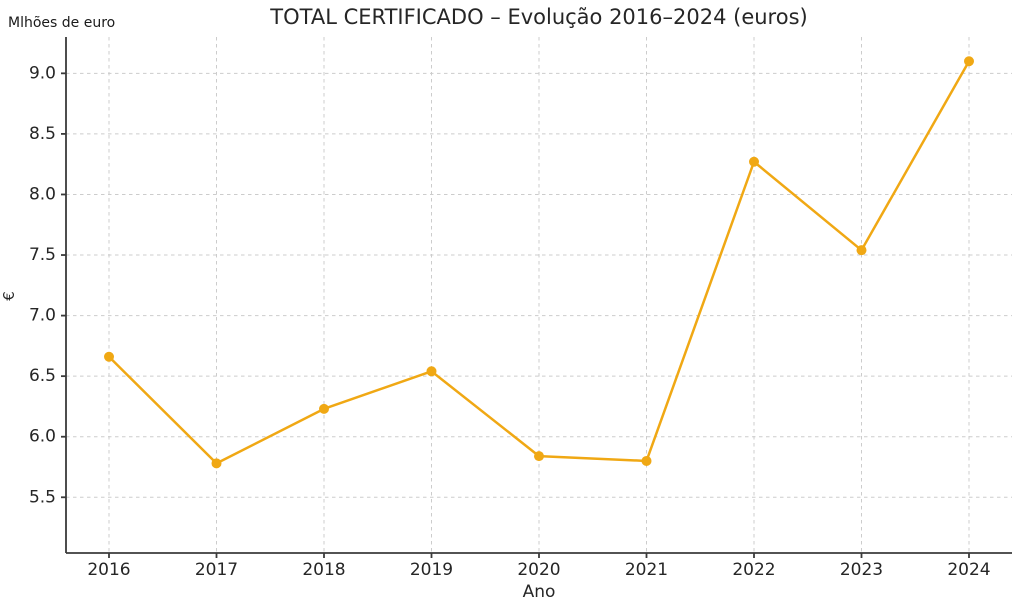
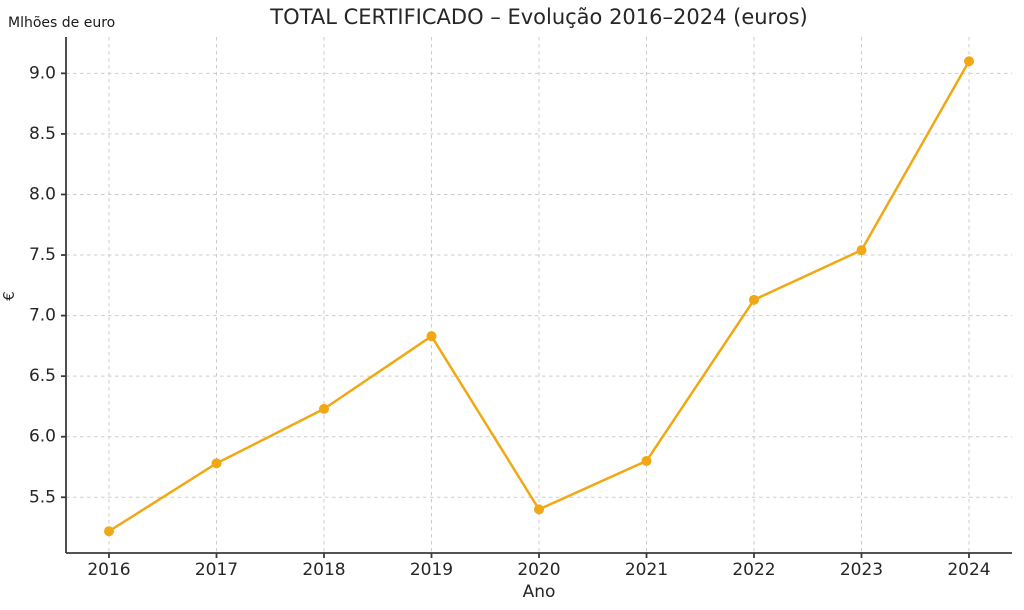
2016: 6.66 -> 5.22
2019: 6.54 -> 6.83
2020: 5.84 -> 5.40
2022: 8.27 -> 7.13
